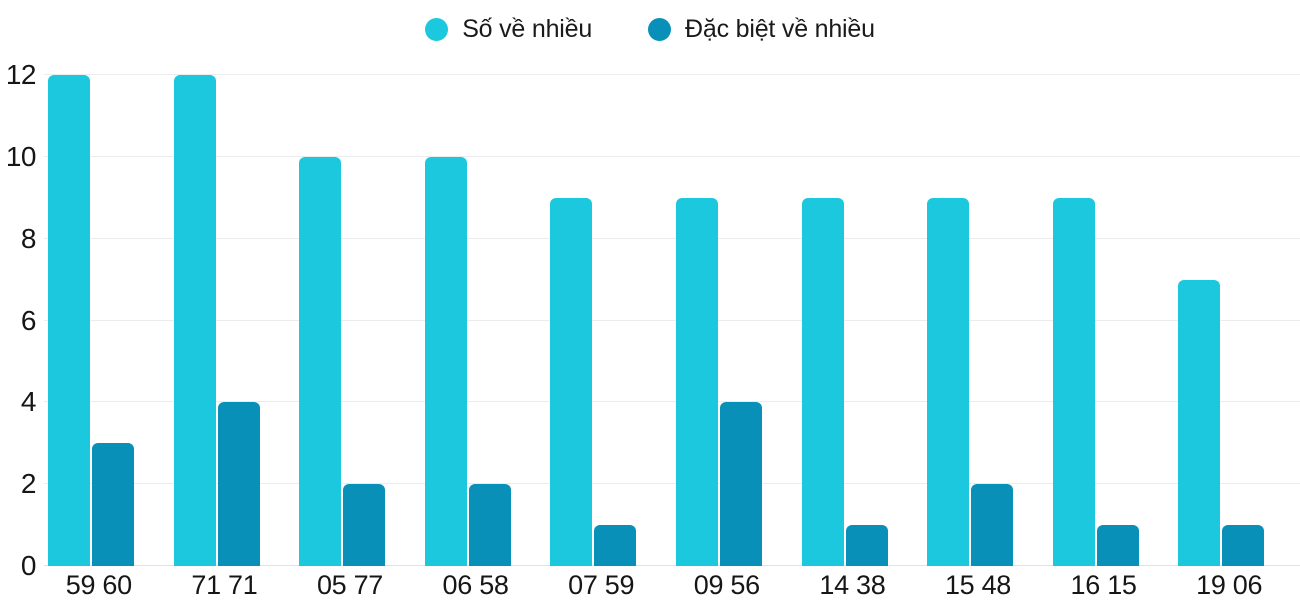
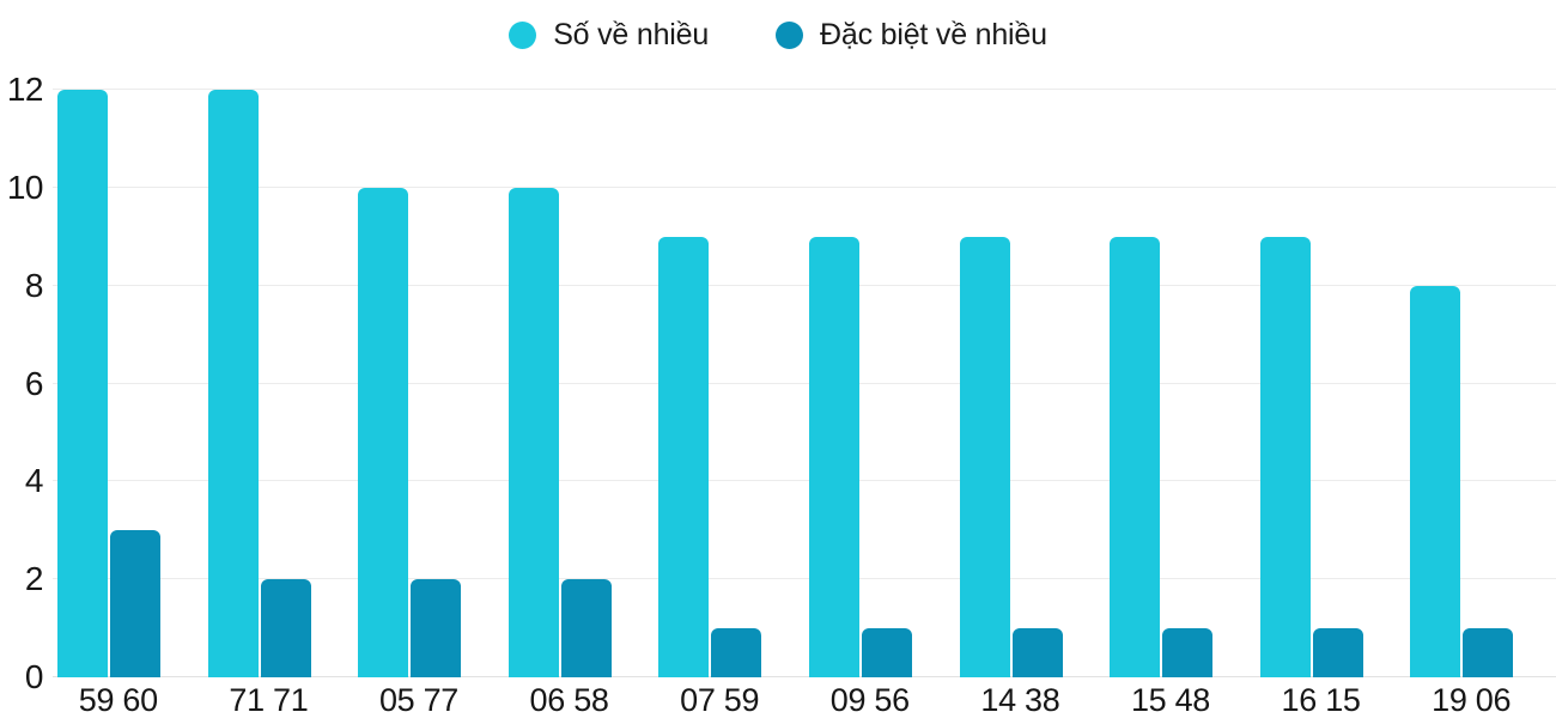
Đặc biệt về nhiều/71 71: 4 -> 2
Đặc biệt về nhiều/09 56: 4 -> 1
Đặc biệt về nhiều/15 48: 2 -> 1
Số về nhiều/19 06: 7 -> 8
